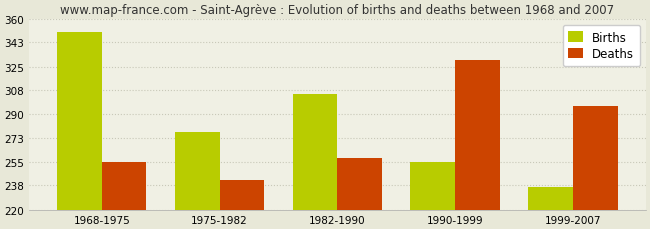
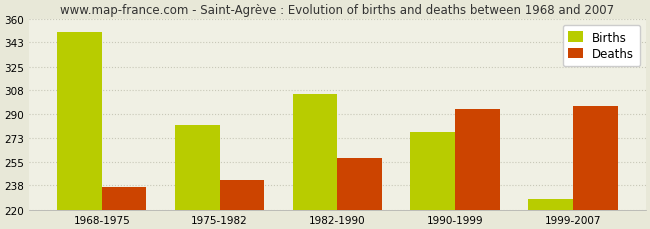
Deaths/1968-1975: 255 -> 237
Births/1975-1982: 277 -> 282
Births/1990-1999: 255 -> 277
Deaths/1990-1999: 330 -> 294
Births/1999-2007: 237 -> 228
